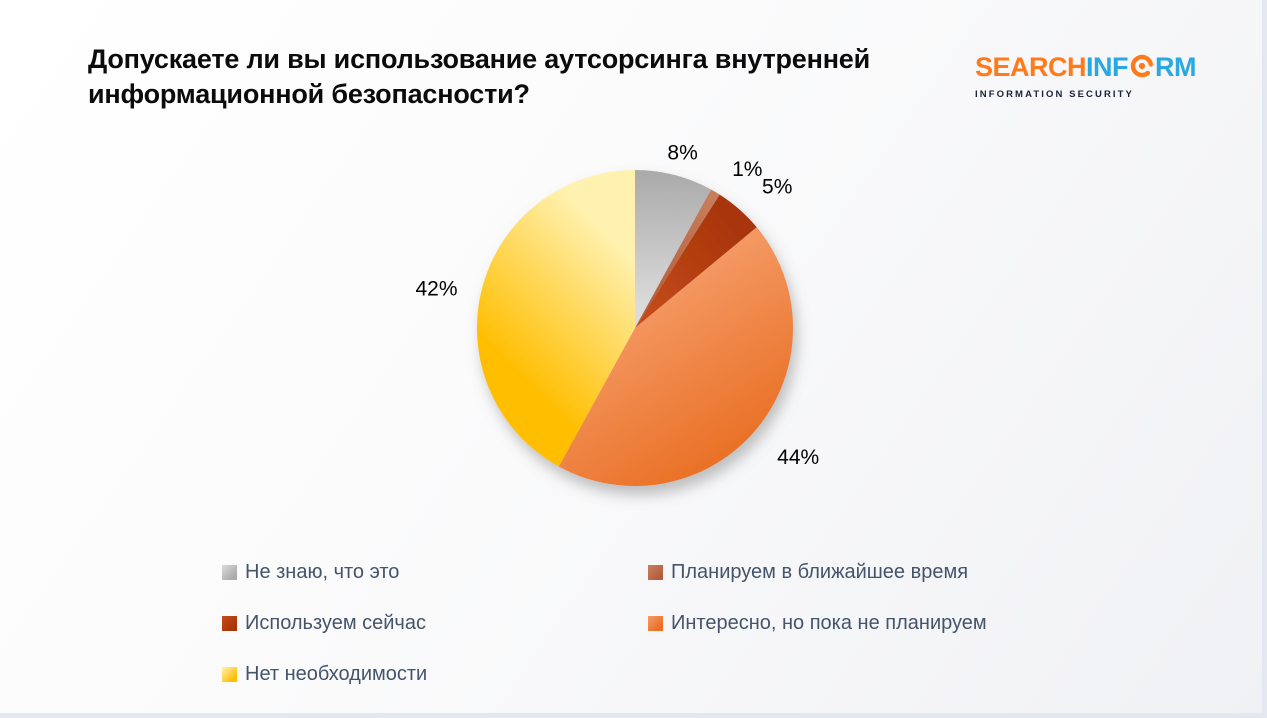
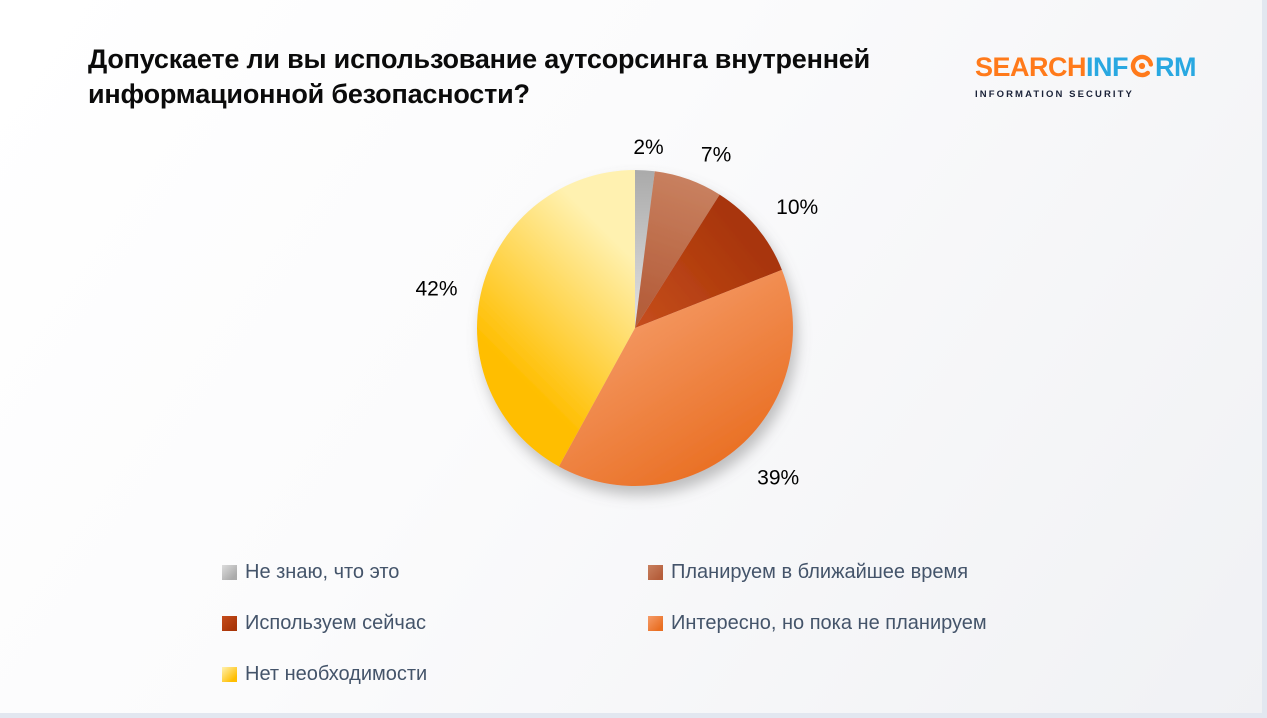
Не знаю, что это: 8% -> 2%
Планируем в ближайшее время: 1% -> 7%
Используем сейчас: 5% -> 10%
Интересно, но пока не планируем: 44% -> 39%
